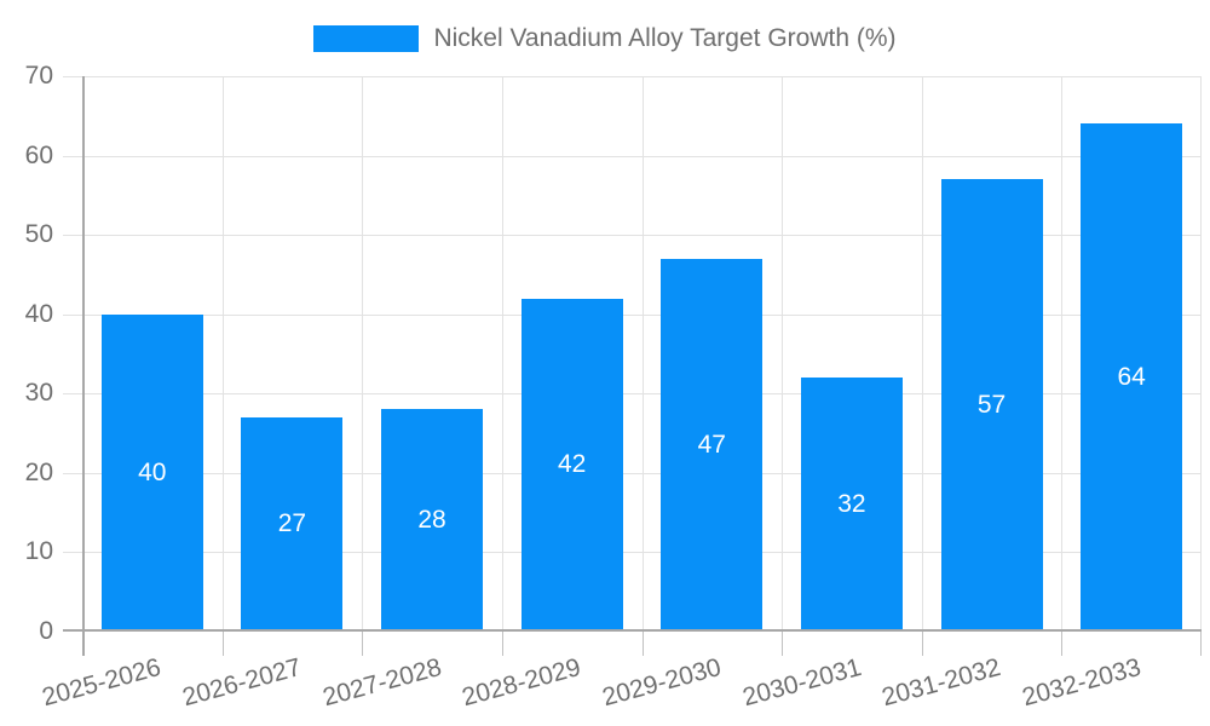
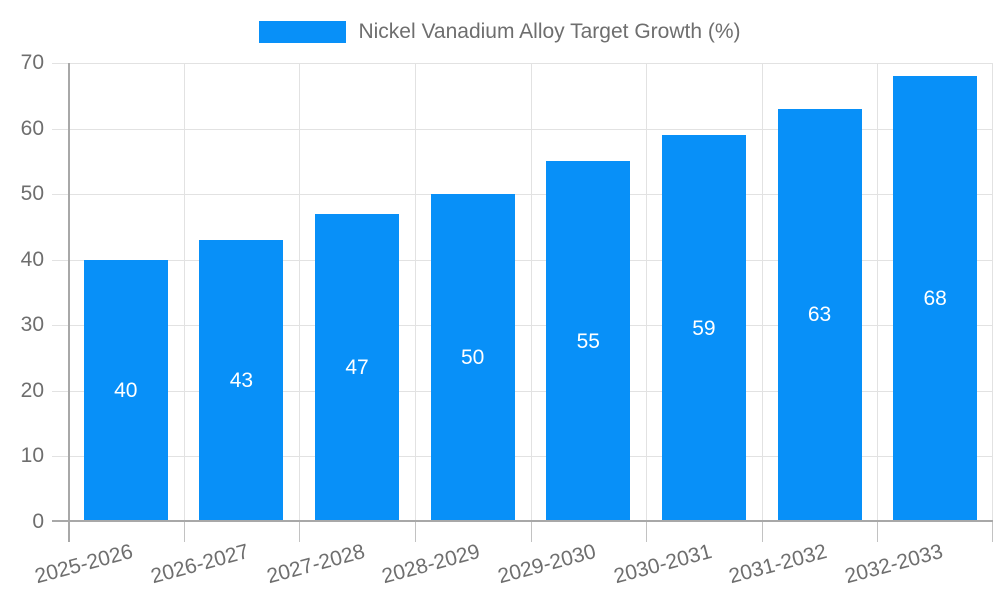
2026-2027: 27 -> 43
2027-2028: 28 -> 47
2028-2029: 42 -> 50
2029-2030: 47 -> 55
2030-2031: 32 -> 59
2031-2032: 57 -> 63
2032-2033: 64 -> 68
